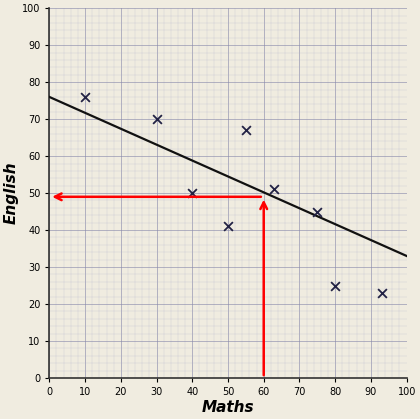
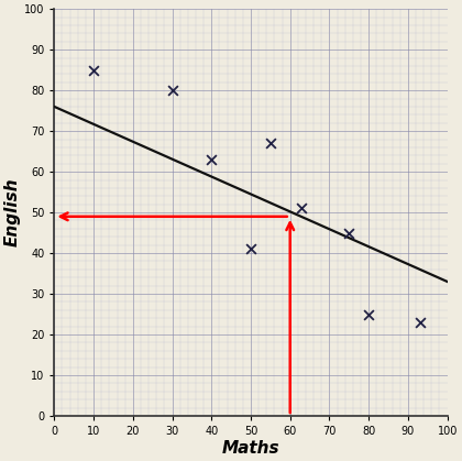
10: 76 -> 85
30: 70 -> 80
40: 50 -> 63
